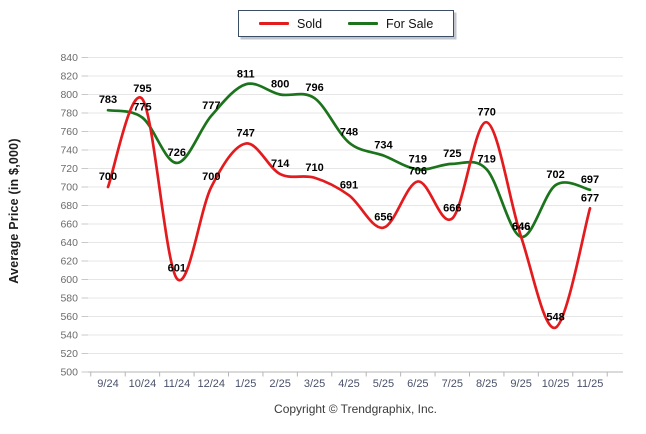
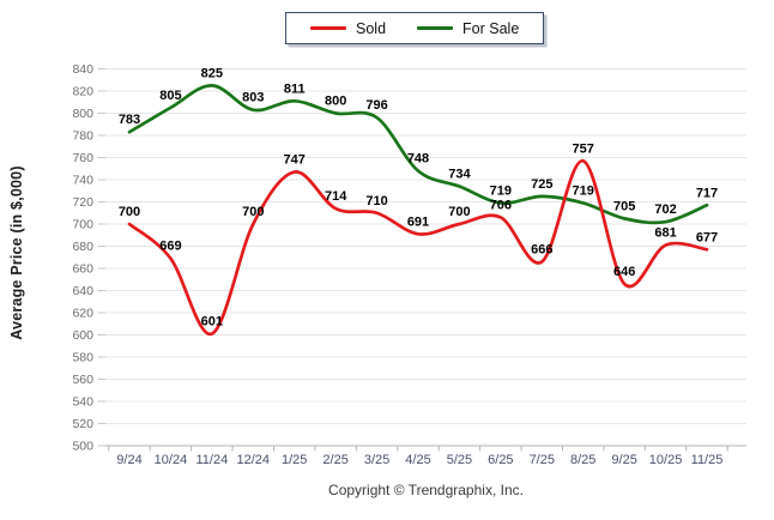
Sold/10/24: 795 -> 669
For Sale/10/24: 775 -> 805
For Sale/11/24: 726 -> 825
For Sale/12/24: 777 -> 803
Sold/5/25: 656 -> 700
Sold/8/25: 770 -> 757
For Sale/9/25: 646 -> 705
Sold/10/25: 548 -> 681
For Sale/11/25: 697 -> 717
